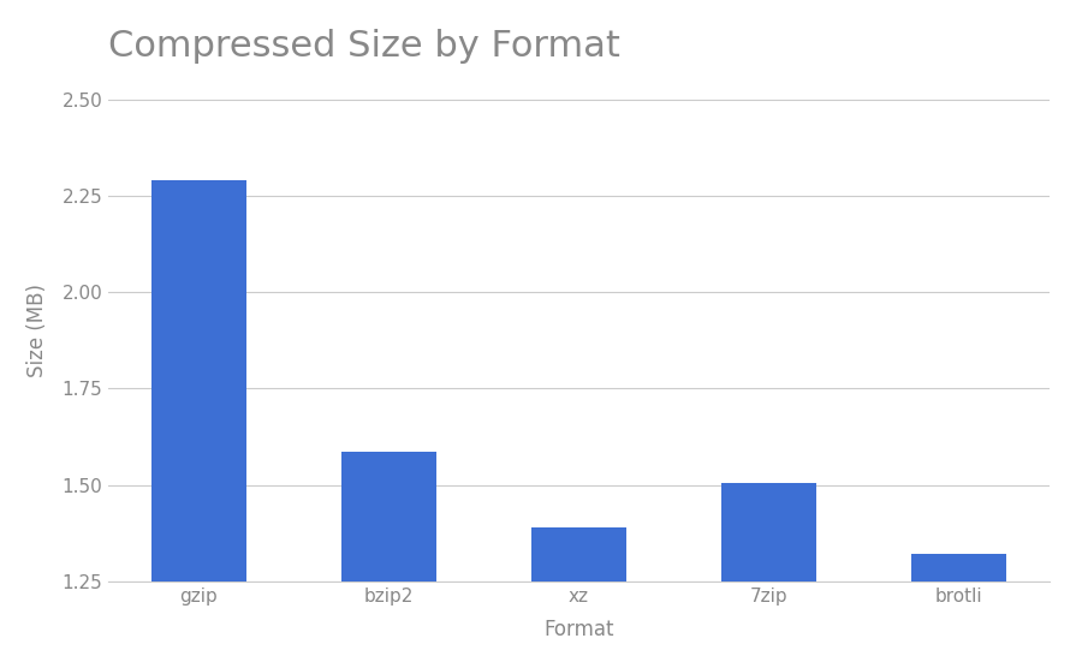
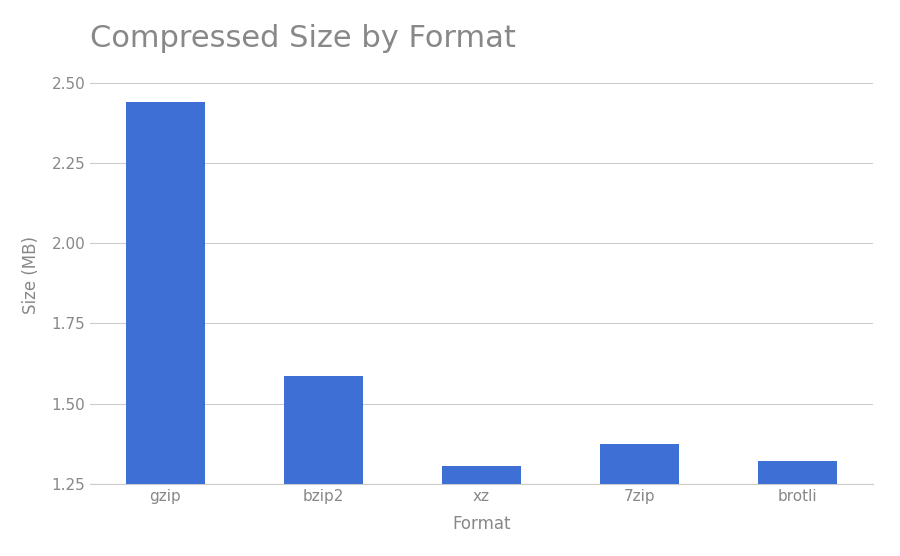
gzip: 2.290 -> 2.440
xz: 1.390 -> 1.305
7zip: 1.505 -> 1.375
